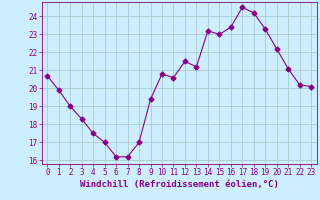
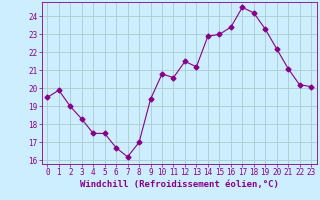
0: 20.7 -> 19.5
5: 17.0 -> 17.5
6: 16.2 -> 16.7
14: 23.2 -> 22.9
